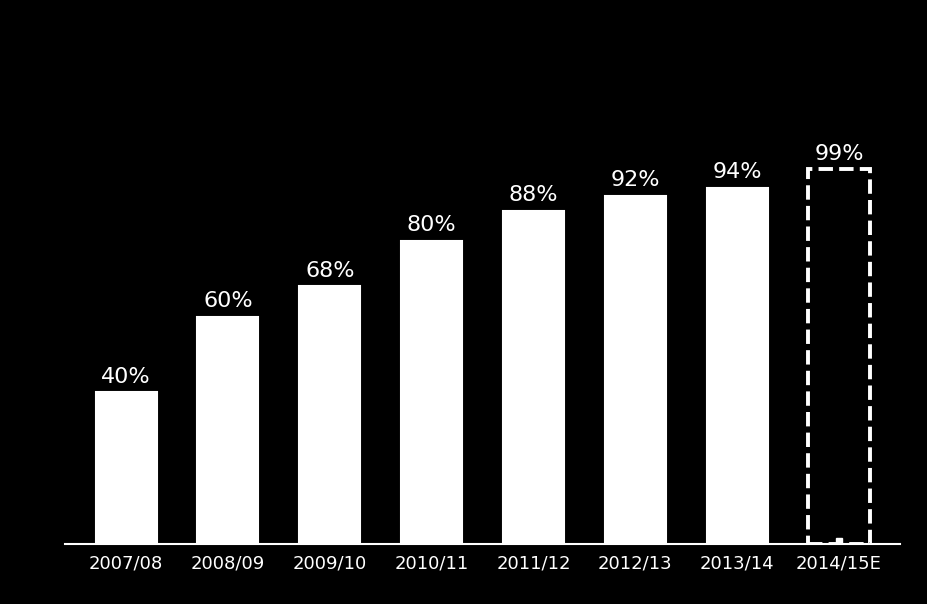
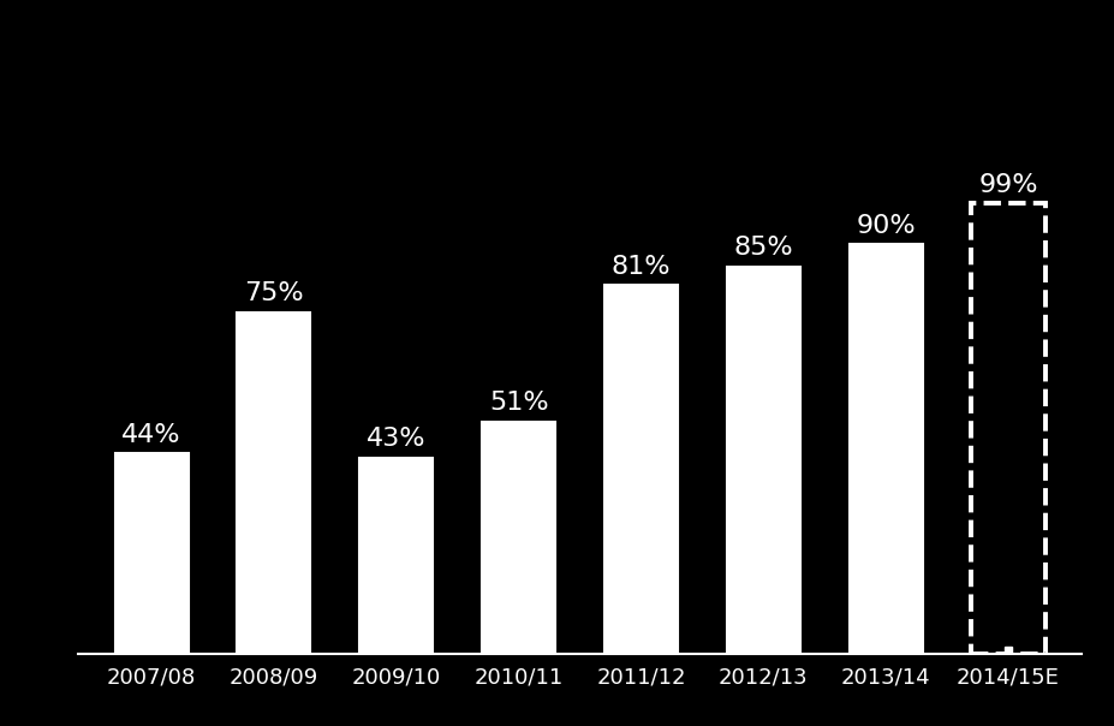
2007/08: 40% -> 44%
2008/09: 60% -> 75%
2009/10: 68% -> 43%
2010/11: 80% -> 51%
2011/12: 88% -> 81%
2012/13: 92% -> 85%
2013/14: 94% -> 90%
